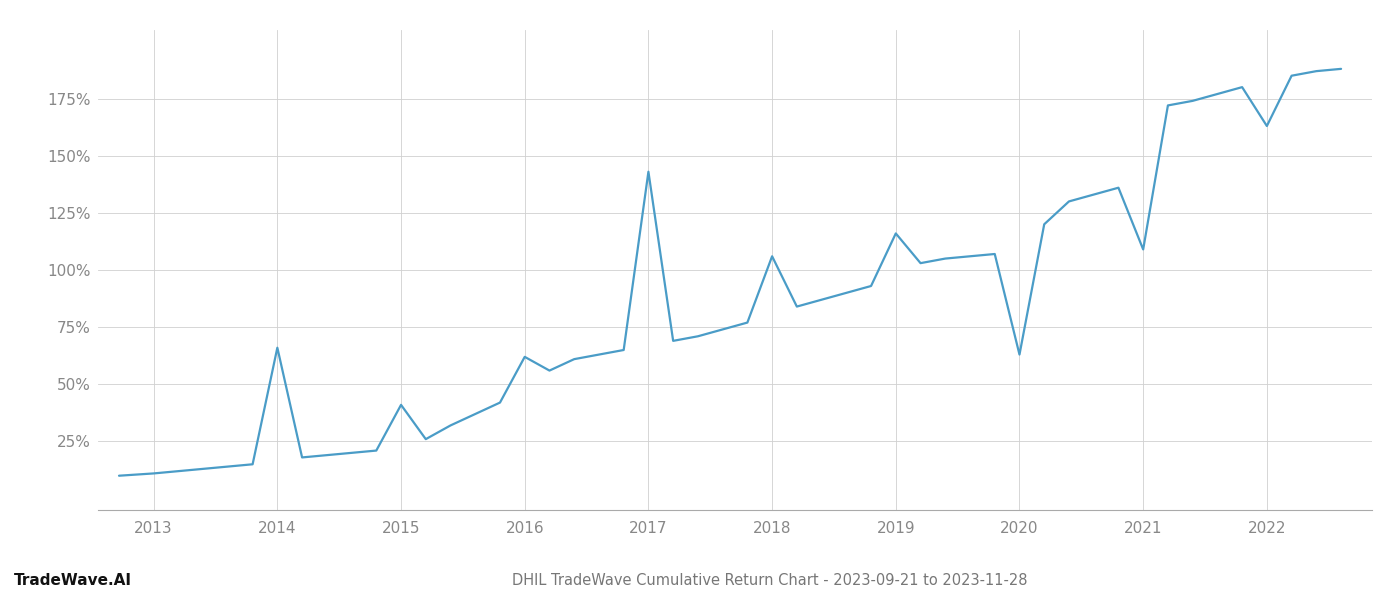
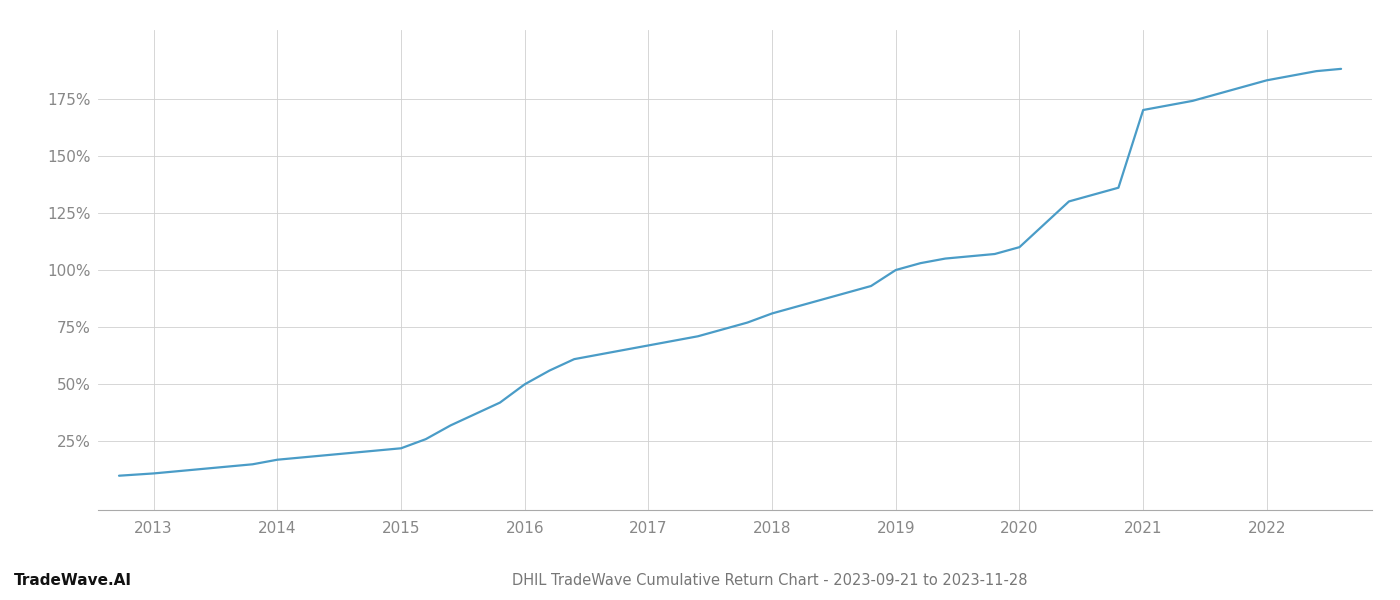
2014: 66% -> 17%
2015: 41% -> 22%
2016: 62% -> 50%
2017: 143% -> 67%
2018: 106% -> 81%
2019: 116% -> 100%
2020: 63% -> 110%
2021: 109% -> 170%
2022: 163% -> 183%
